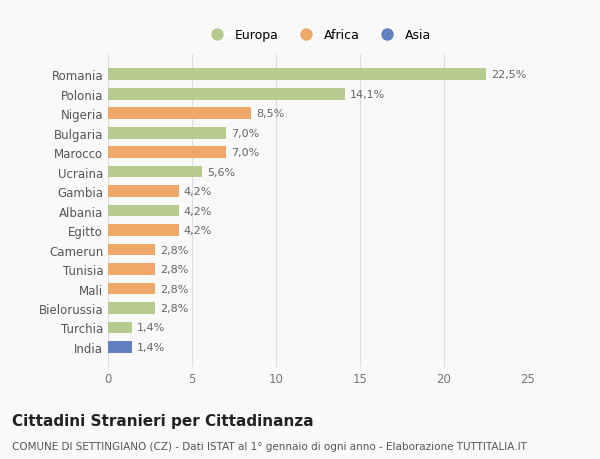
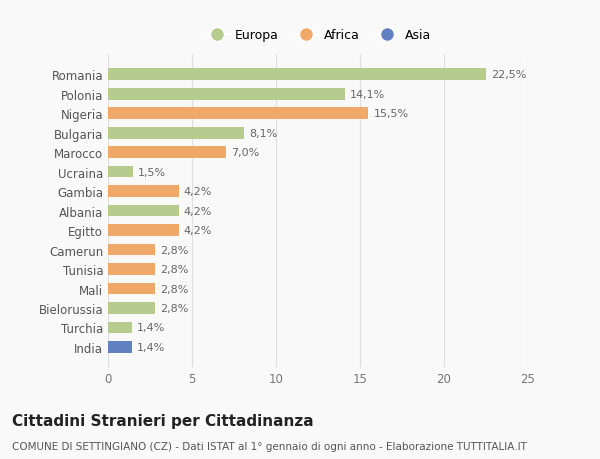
Nigeria: 8,5% -> 15,5%
Bulgaria: 7,0% -> 8,1%
Ucraina: 5,6% -> 1,5%
